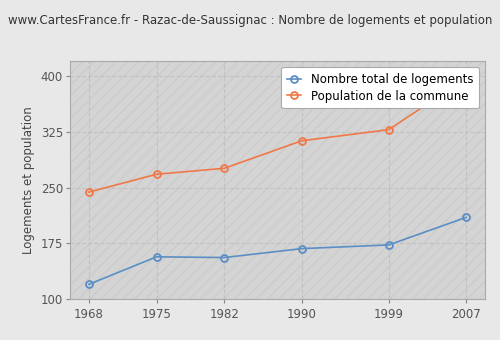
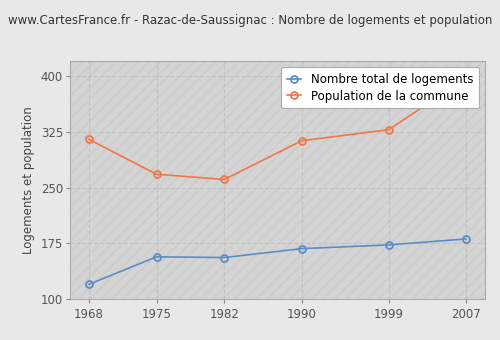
Population de la commune/1968: 244 -> 315
Population de la commune/1982: 276 -> 261
Nombre total de logements/2007: 210 -> 181
